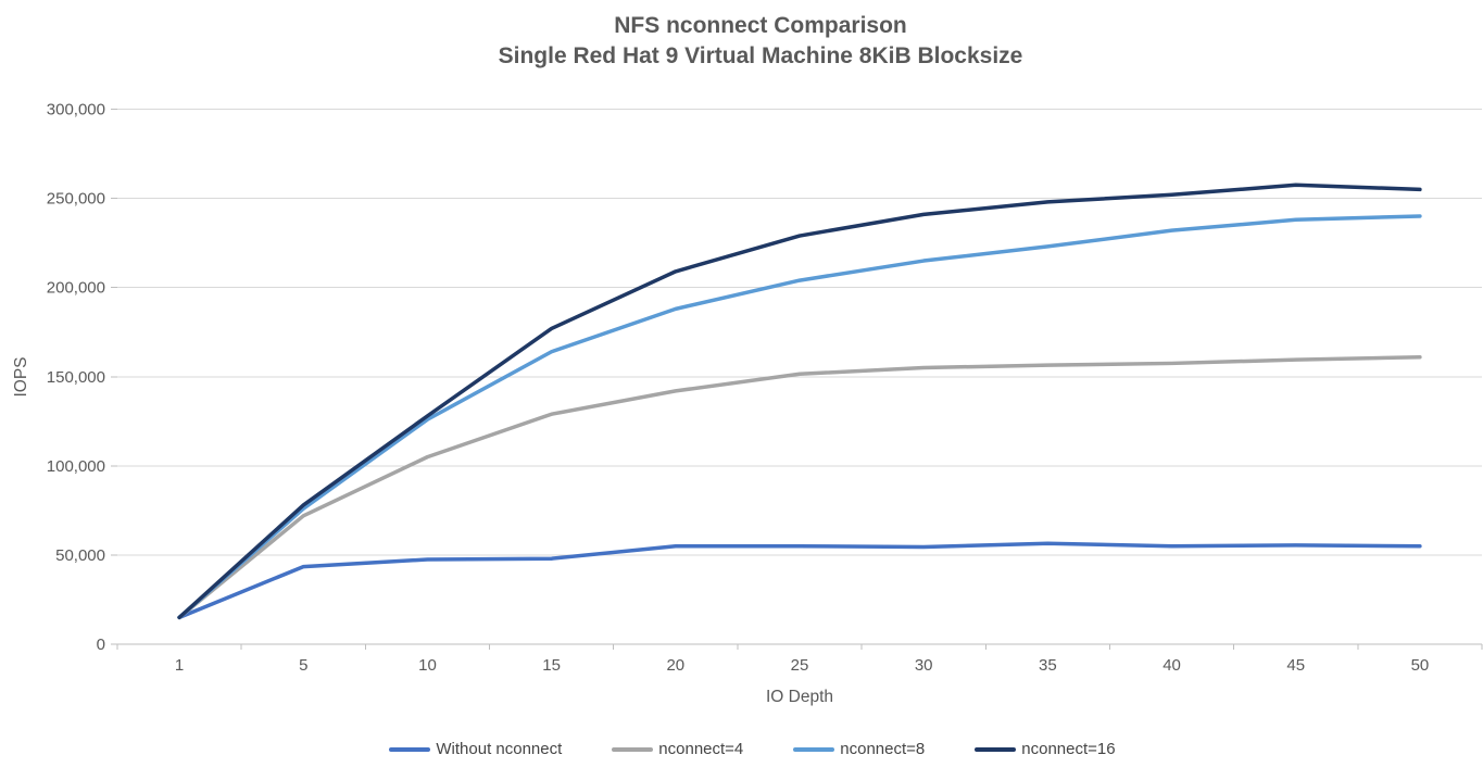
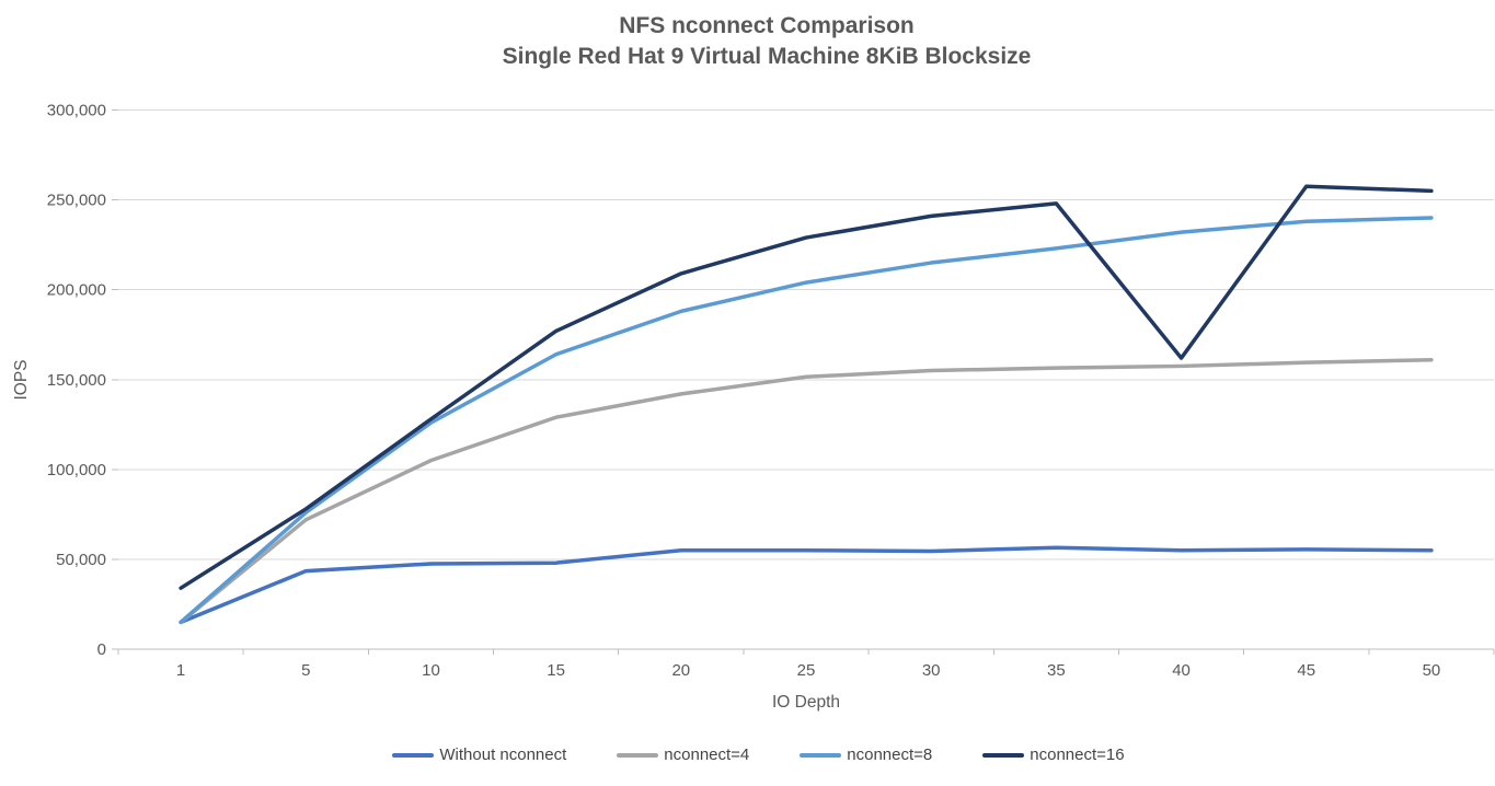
nconnect=16/1: 15000 -> 34000
nconnect=16/40: 252000 -> 162000
